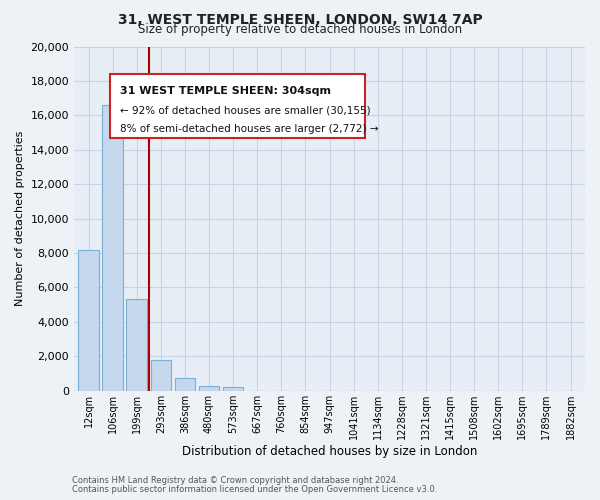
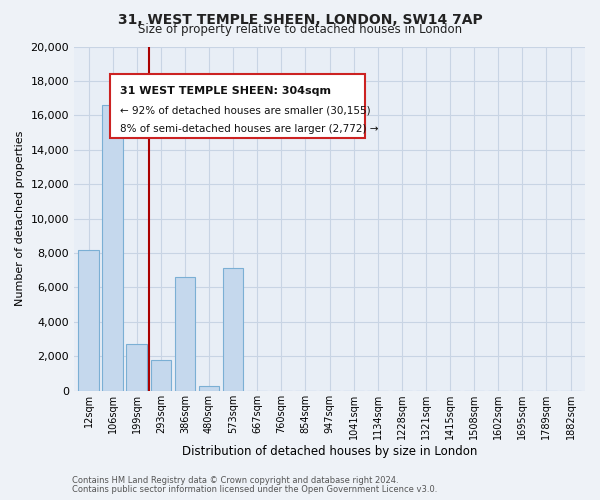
199sqm: 5,300 -> 2,700
386sqm: 800 -> 6,600
573sqm: 200 -> 7,100
